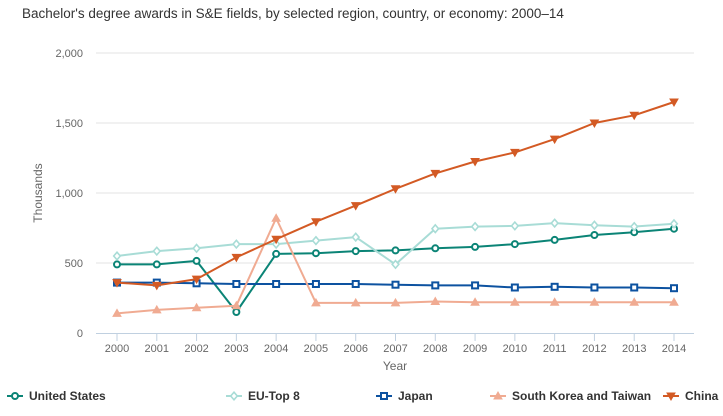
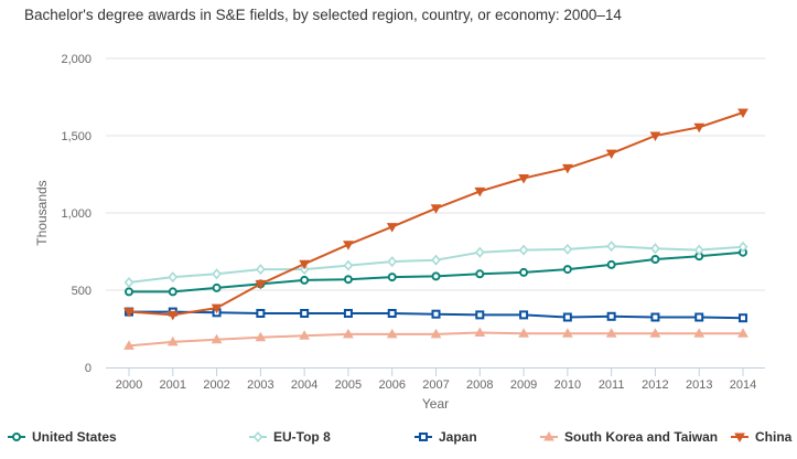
United States/2003: 150 -> 540
South Korea and Taiwan/2004: 820 -> 200
EU-Top 8/2007: 490 -> 700
